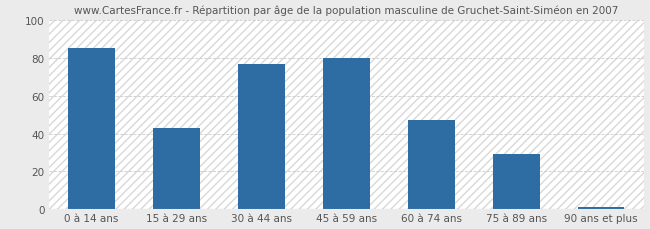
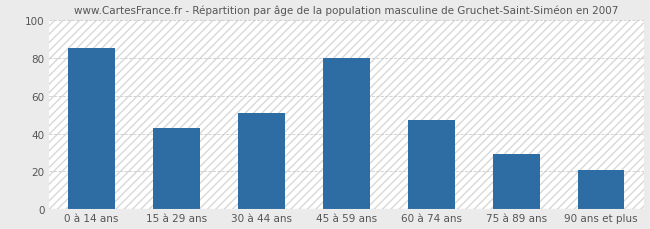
30 à 44 ans: 77 -> 51
90 ans et plus: 1 -> 21
